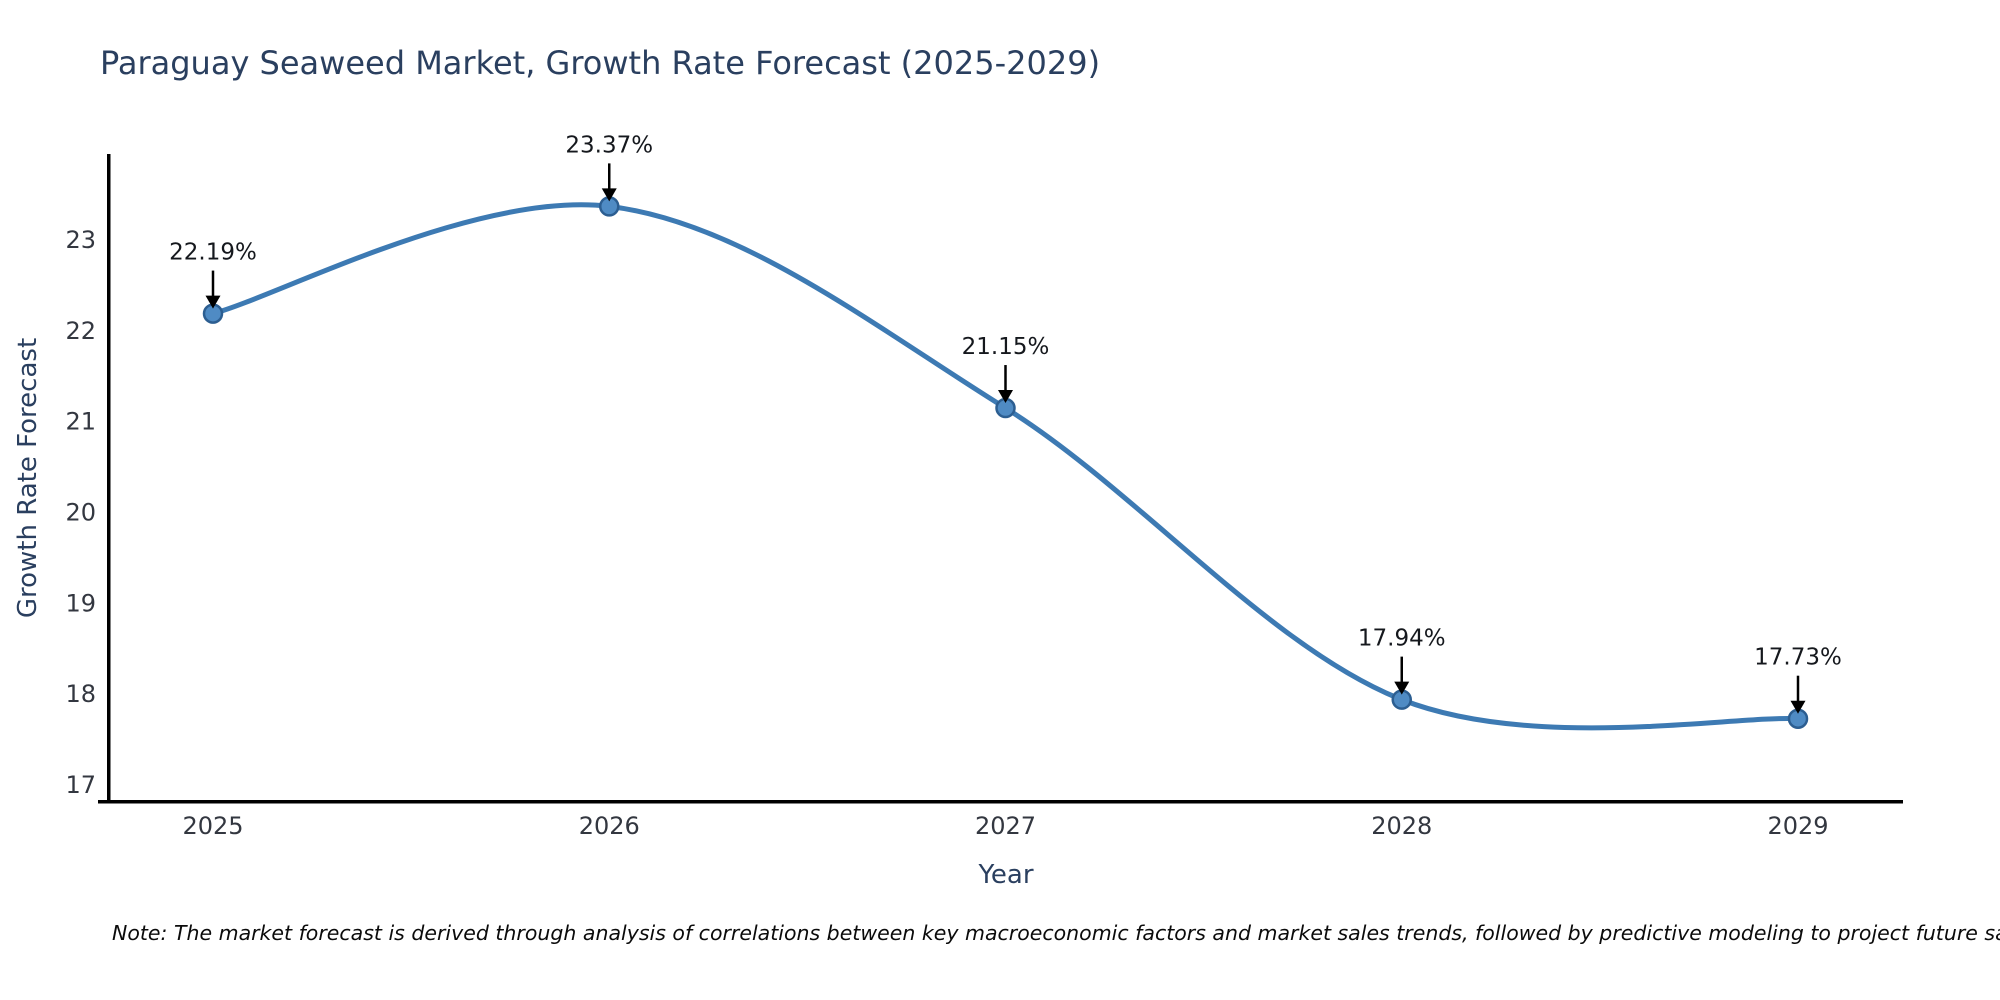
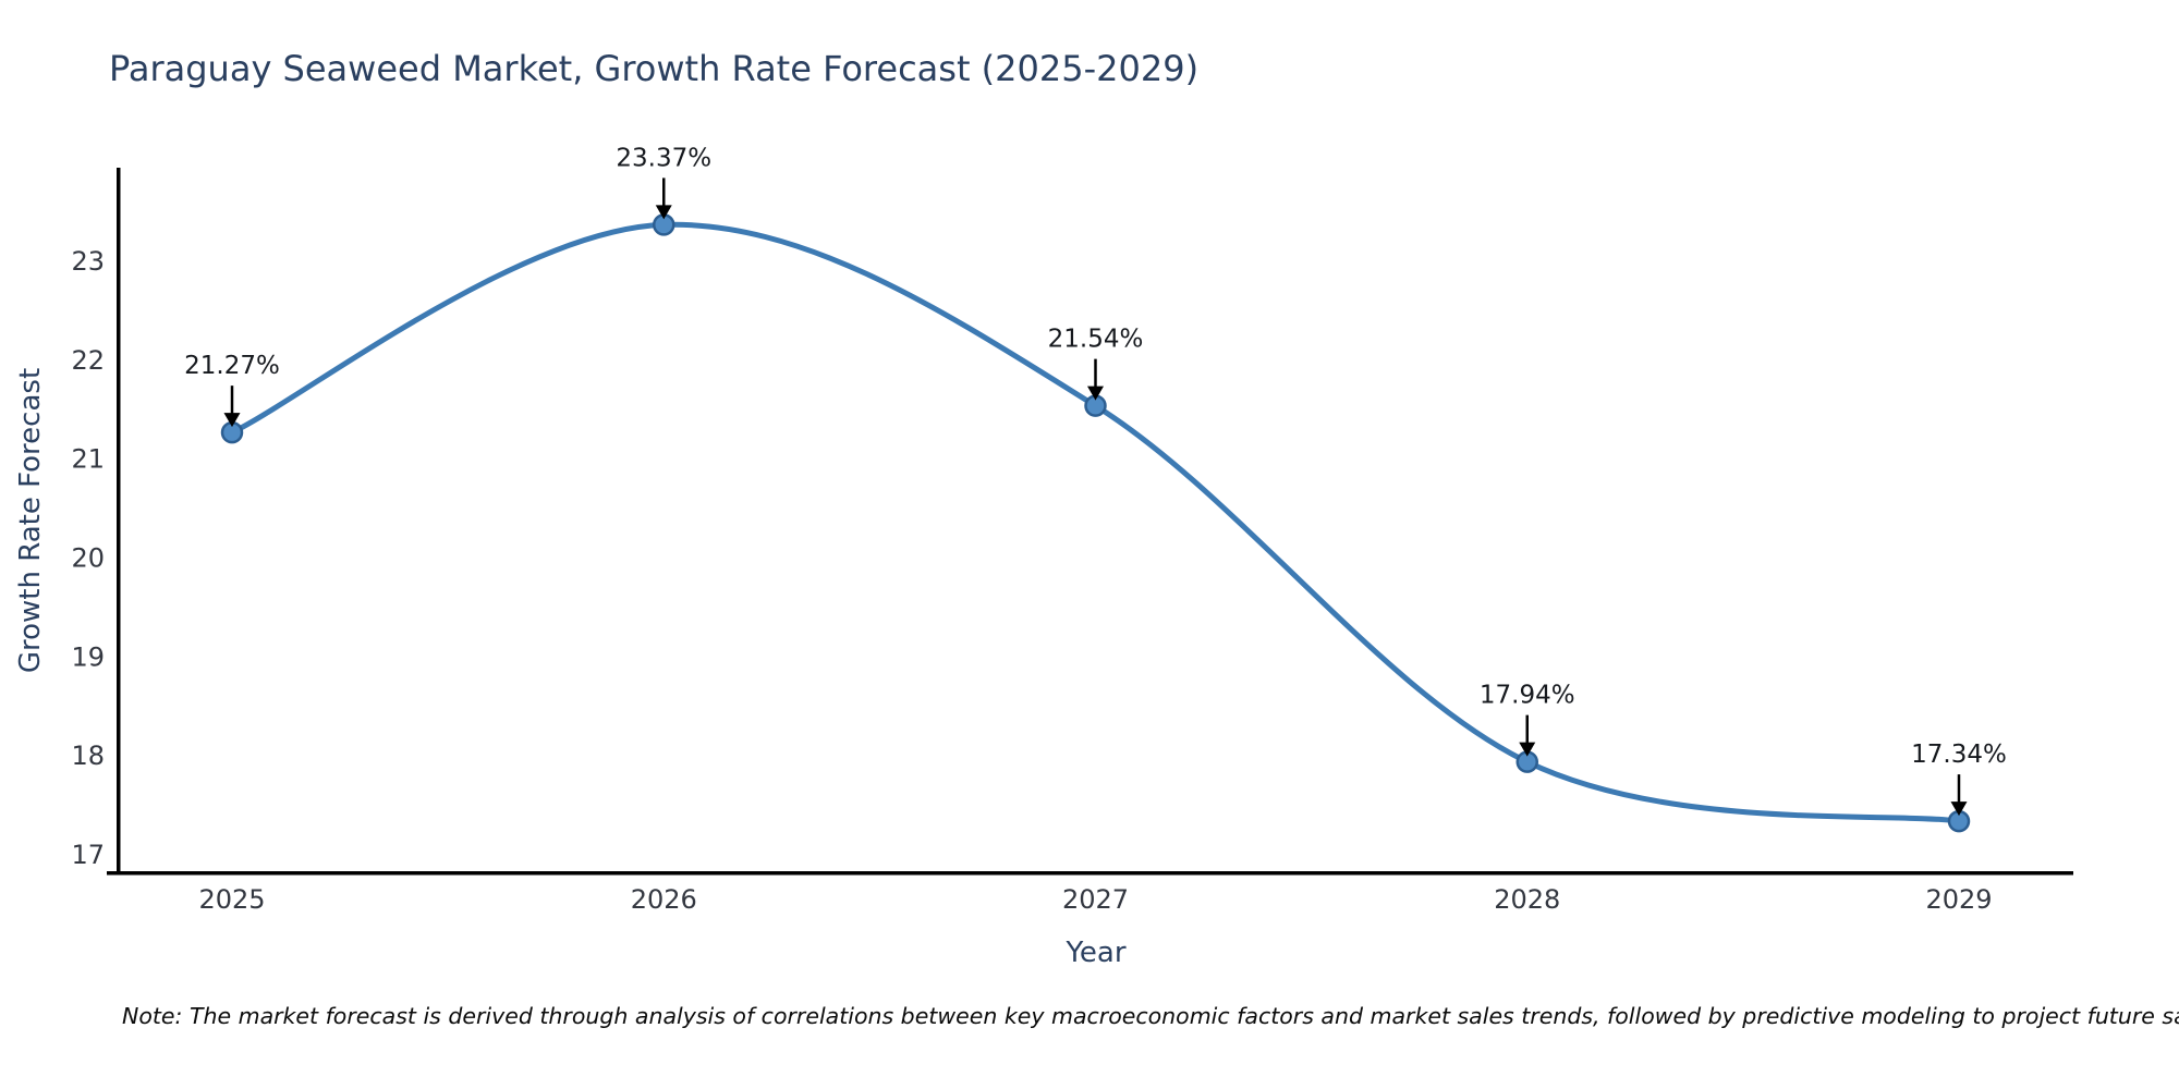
2025: 22.19% -> 21.27%
2027: 21.15% -> 21.54%
2029: 17.73% -> 17.34%
